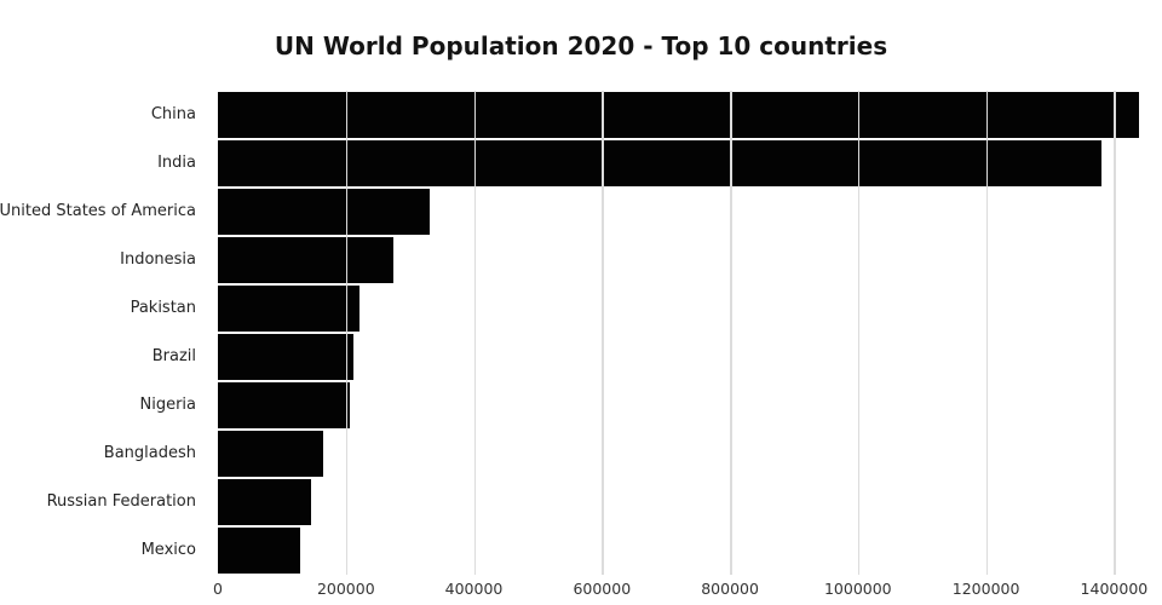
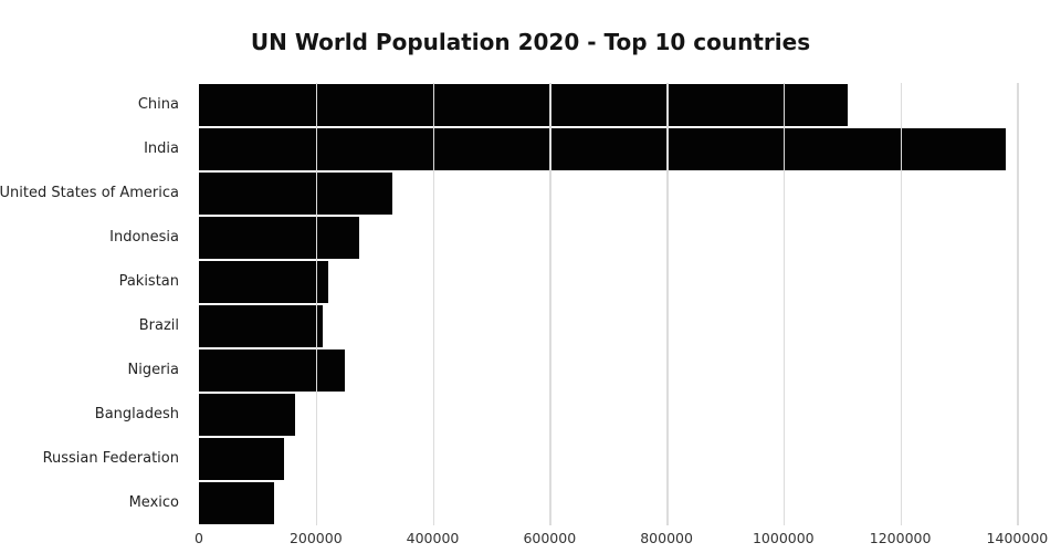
China: 1440000 -> 1110000
Nigeria: 210000 -> 250000
